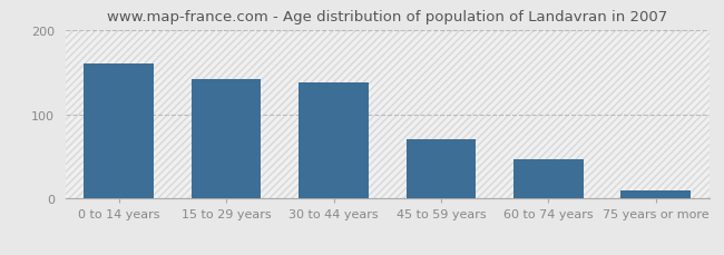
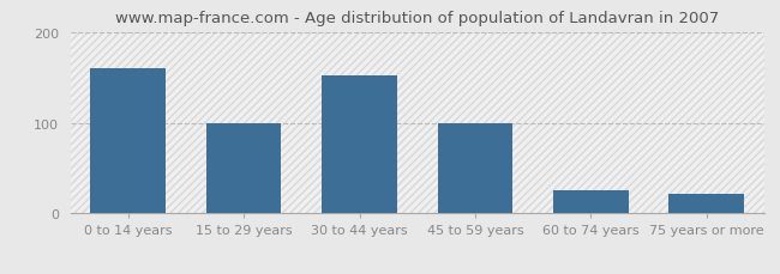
15 to 29 years: 142 -> 99
30 to 44 years: 138 -> 152
45 to 59 years: 70 -> 100
60 to 74 years: 46 -> 25
75 years or more: 10 -> 22
